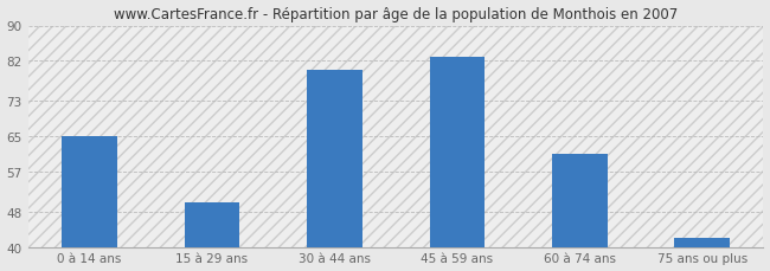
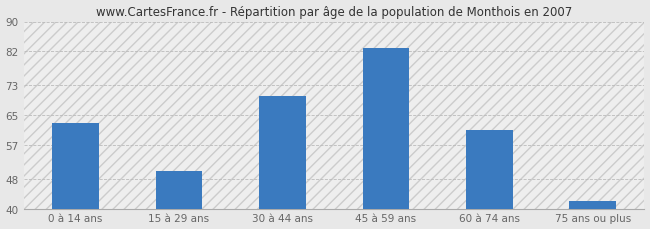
0 à 14 ans: 65 -> 63
30 à 44 ans: 80 -> 70
